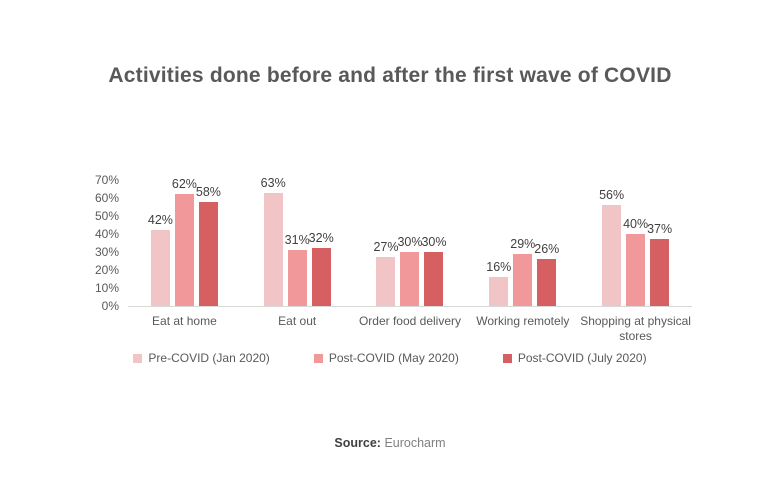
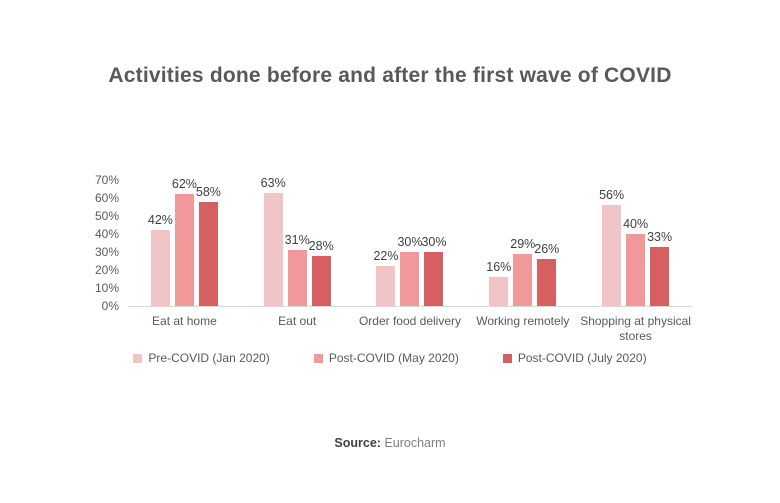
Post-COVID (July 2020)/Eat out: 32% -> 28%
Pre-COVID (Jan 2020)/Order food delivery: 27% -> 22%
Post-COVID (July 2020)/Shopping at physical stores: 37% -> 33%
